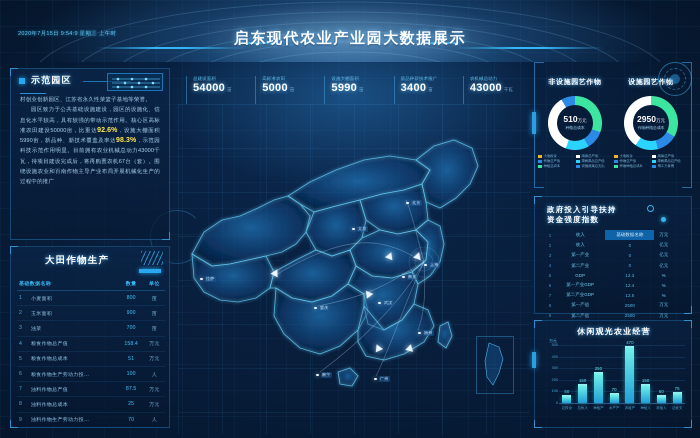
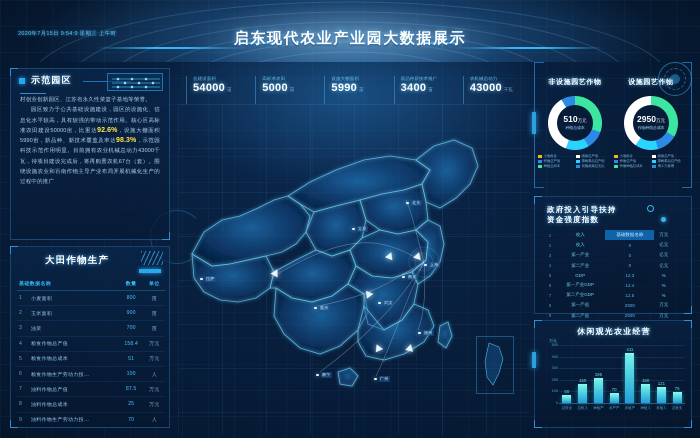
种植产: 250 -> 195
养殖产: 470 -> 411
养殖人: 50 -> 121
